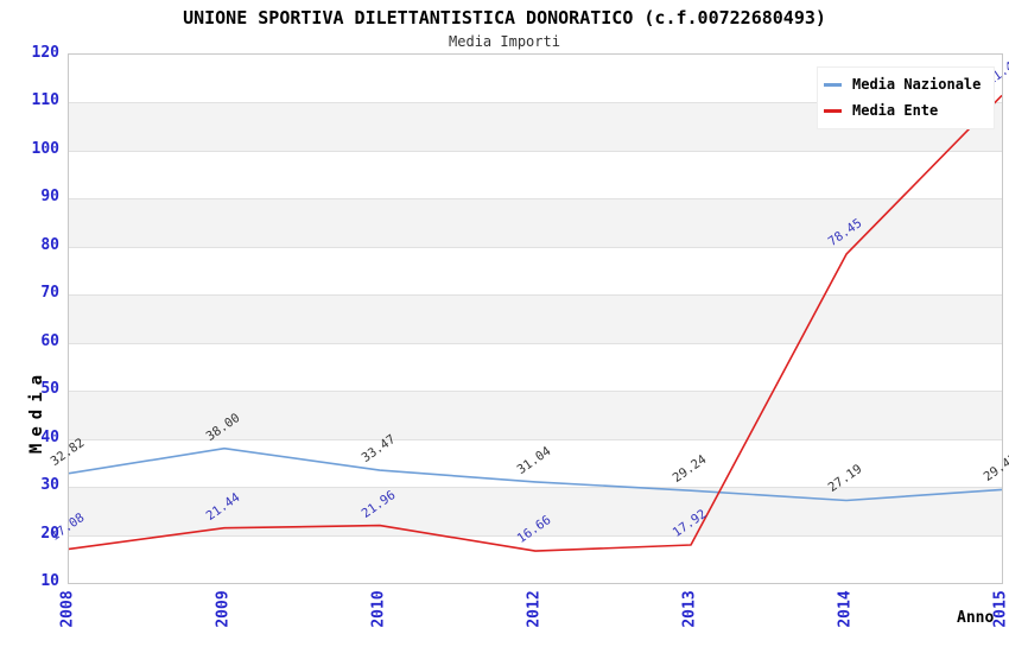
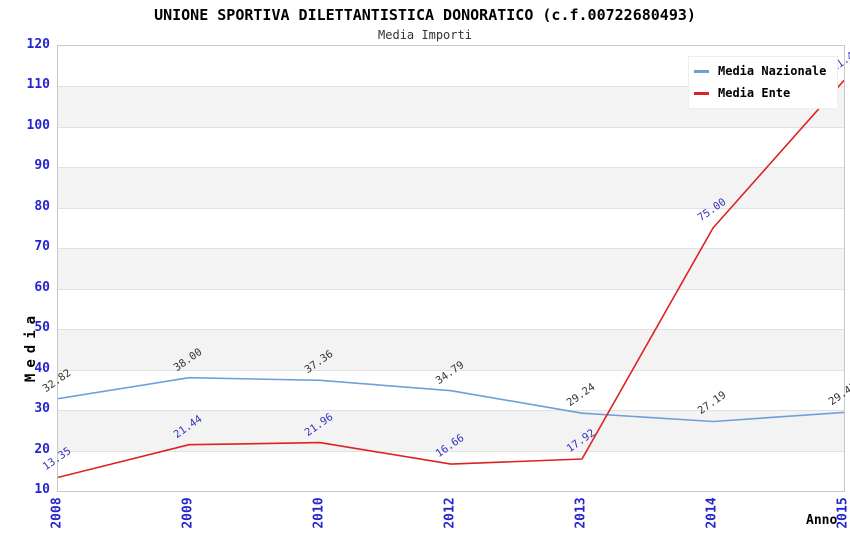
Media Ente/2008: 17.08 -> 13.35
Media Nazionale/2010: 33.47 -> 37.36
Media Nazionale/2012: 31.04 -> 34.79
Media Ente/2014: 78.45 -> 75.00
